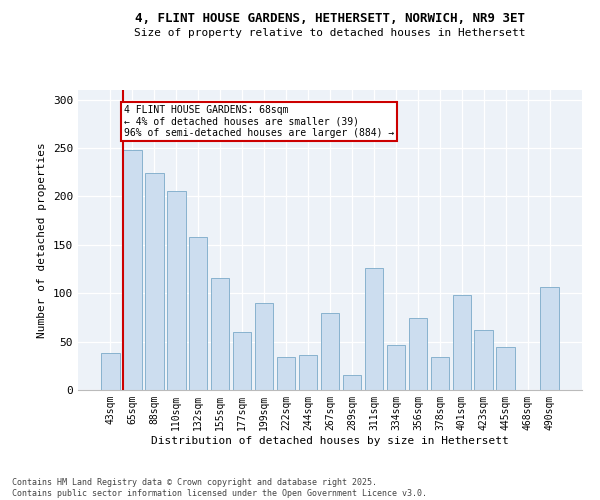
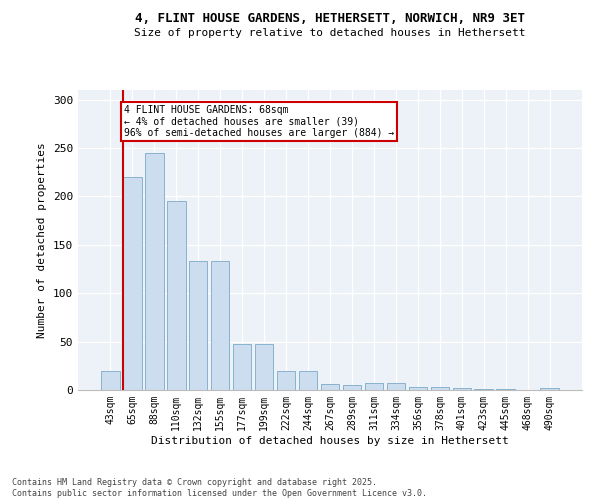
43sqm: 38 -> 20
65sqm: 248 -> 220
88sqm: 224 -> 245
110sqm: 206 -> 195
132sqm: 158 -> 133
155sqm: 116 -> 133
177sqm: 60 -> 48
199sqm: 90 -> 48
222sqm: 34 -> 20
244sqm: 36 -> 20
267sqm: 80 -> 6
289sqm: 16 -> 5
311sqm: 126 -> 7
334sqm: 46 -> 7
356sqm: 74 -> 3
378sqm: 34 -> 3
401sqm: 98 -> 2
423sqm: 62 -> 1
445sqm: 44 -> 1
490sqm: 106 -> 2
